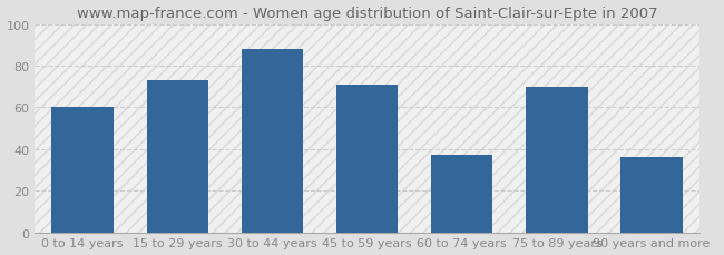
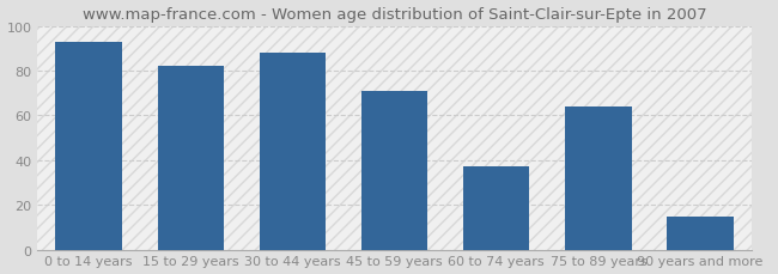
0 to 14 years: 60 -> 93
15 to 29 years: 73 -> 82
75 to 89 years: 70 -> 64
90 years and more: 36 -> 15
